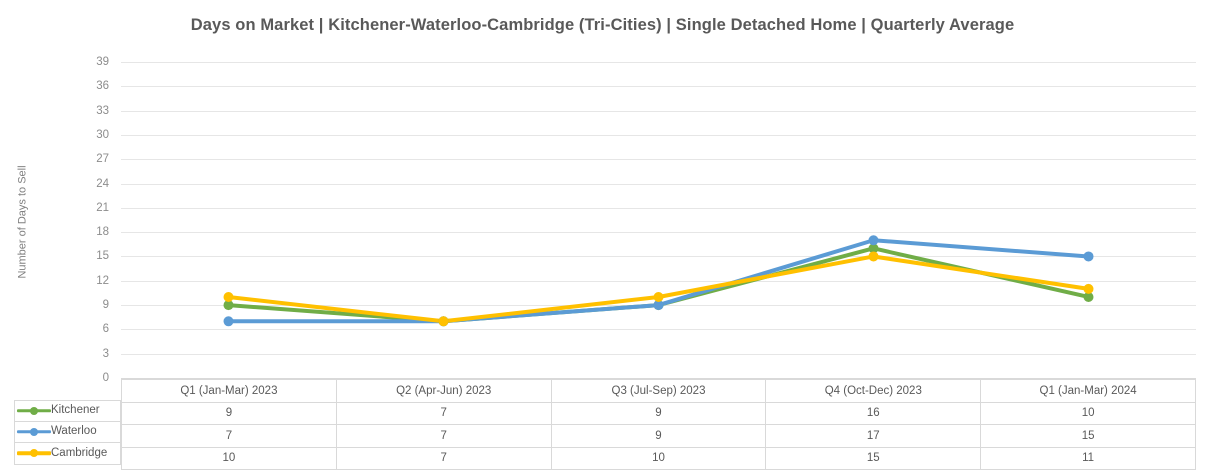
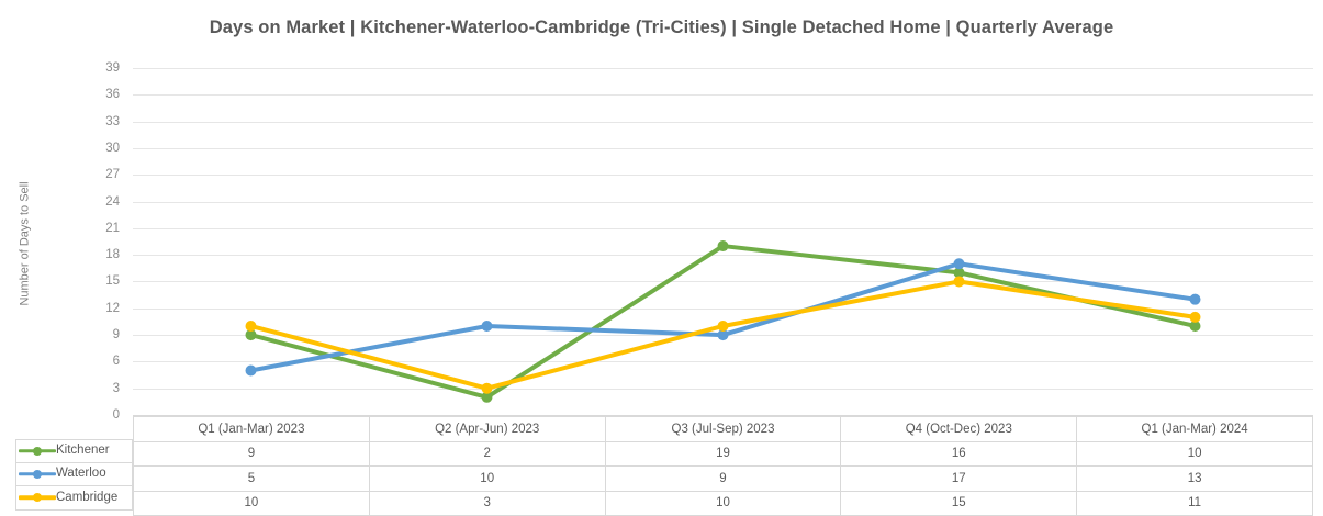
Waterloo/Q1 (Jan-Mar) 2023: 7 -> 5
Kitchener/Q2 (Apr-Jun) 2023: 7 -> 2
Waterloo/Q2 (Apr-Jun) 2023: 7 -> 10
Cambridge/Q2 (Apr-Jun) 2023: 7 -> 3
Kitchener/Q3 (Jul-Sep) 2023: 9 -> 19
Waterloo/Q1 (Jan-Mar) 2024: 15 -> 13
